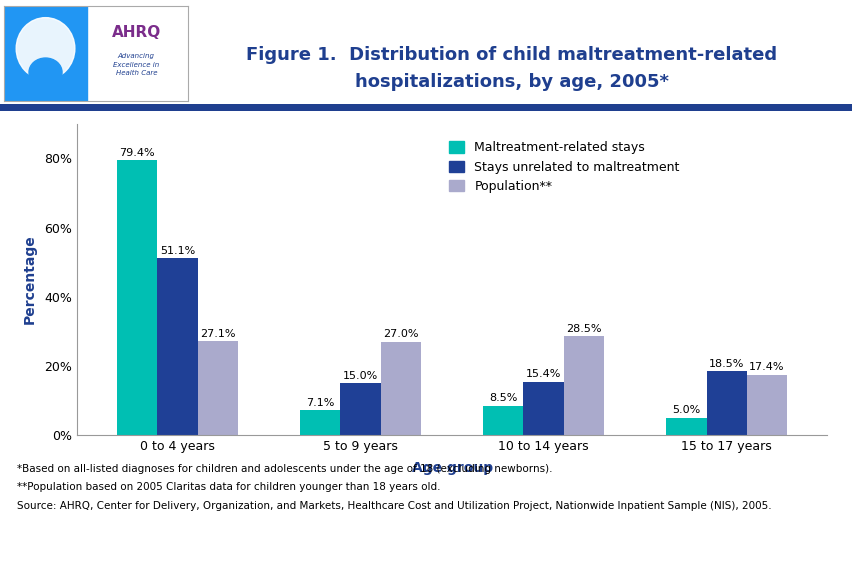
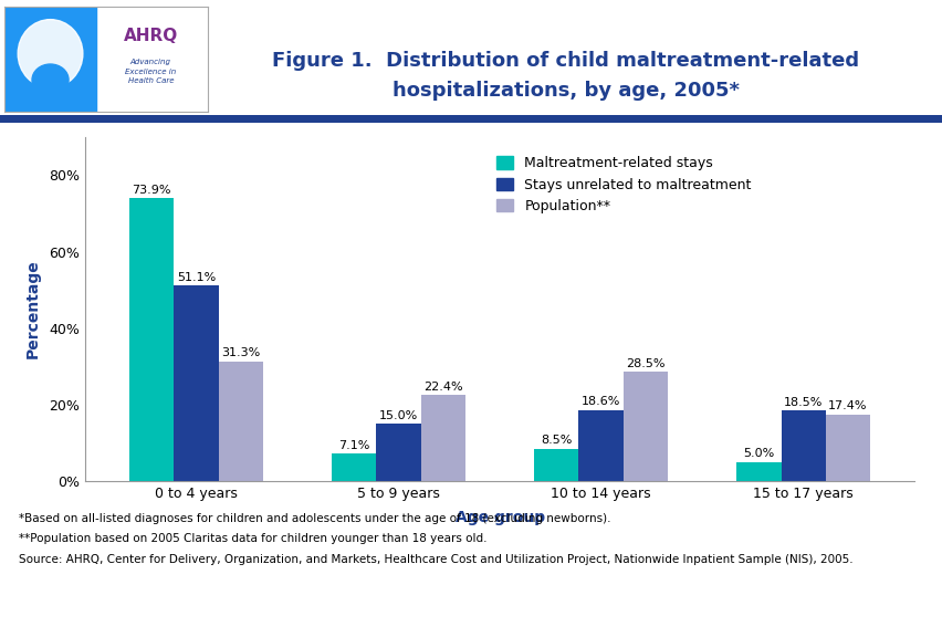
Maltreatment-related stays/0 to 4 years: 79.4% -> 73.9%
Population**/0 to 4 years: 27.1% -> 31.3%
Population**/5 to 9 years: 27.0% -> 22.4%
Stays unrelated to maltreatment/10 to 14 years: 15.4% -> 18.6%
